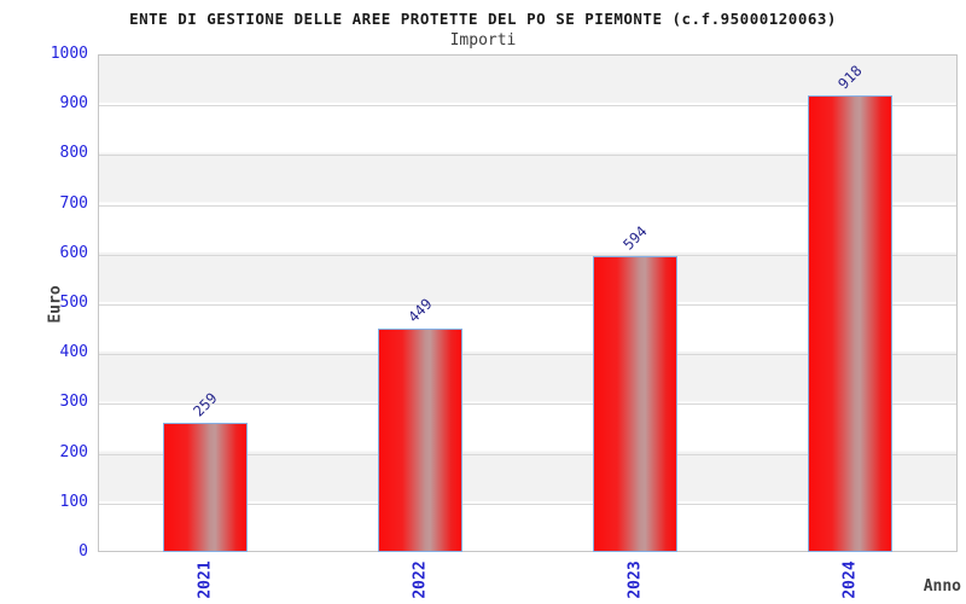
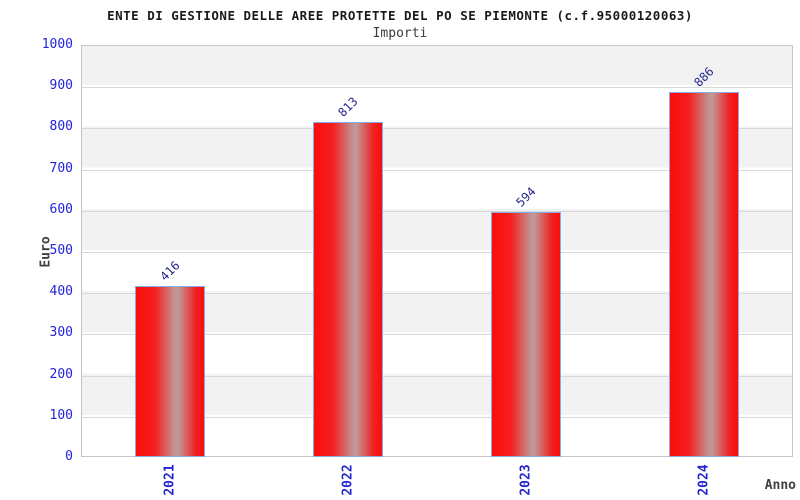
2021: 259 -> 416
2022: 449 -> 813
2024: 918 -> 886
